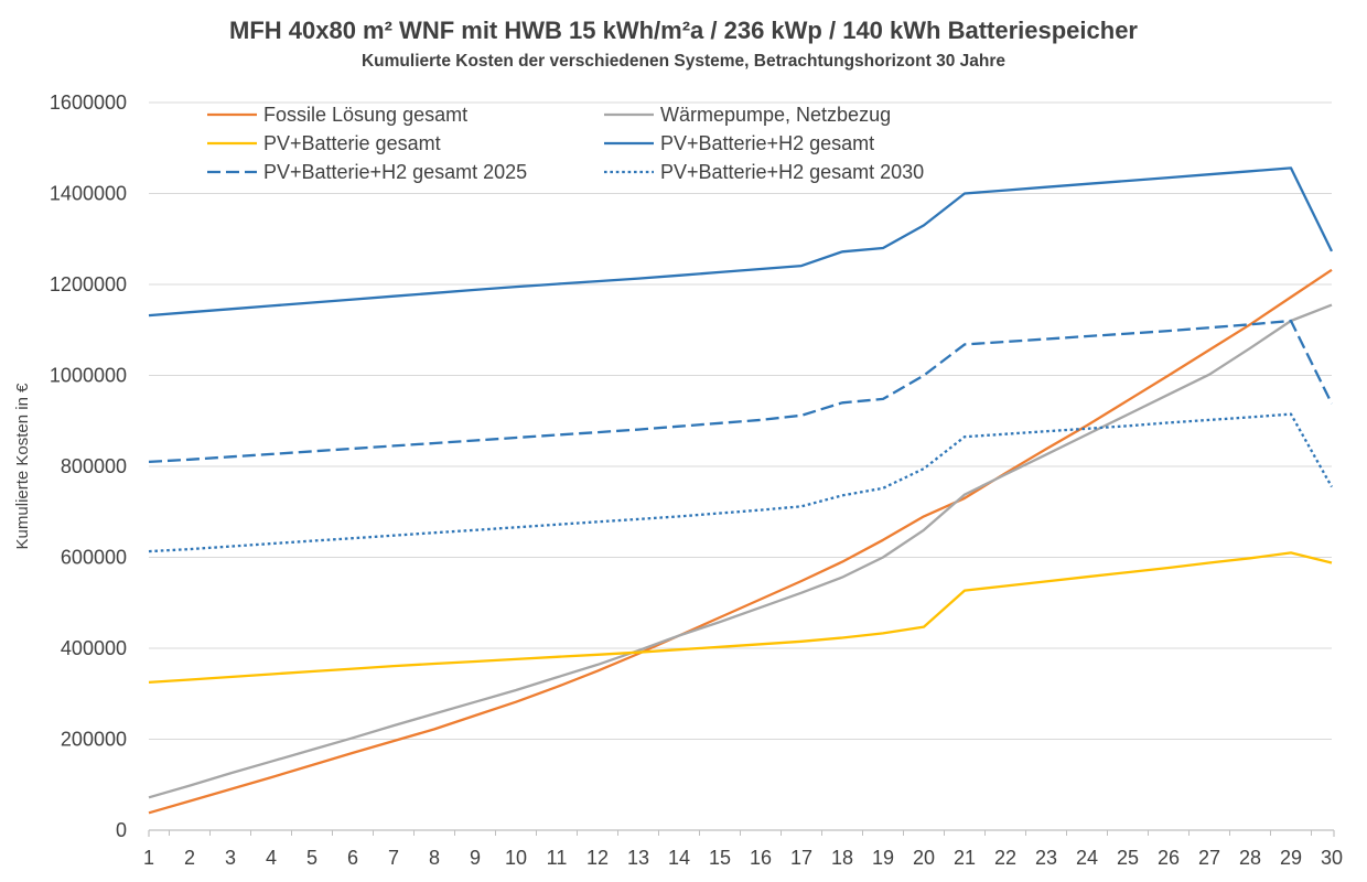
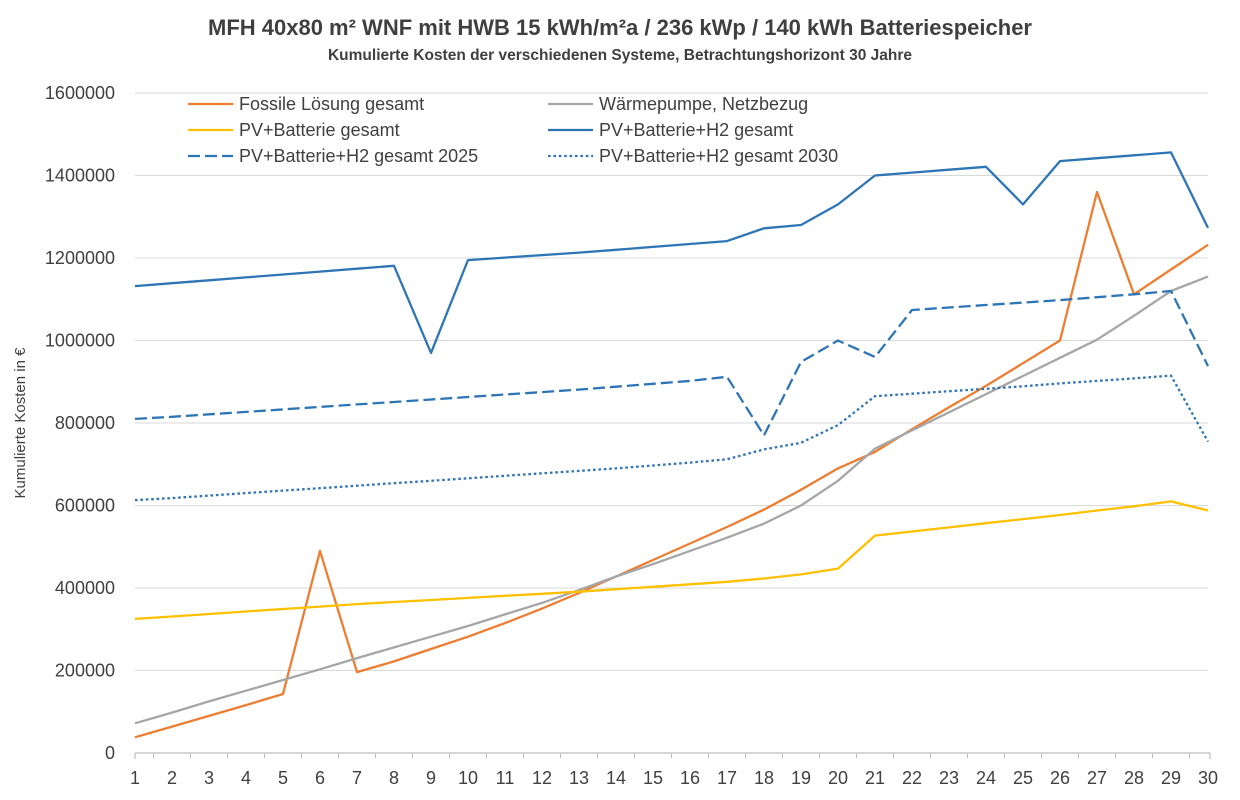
Fossile Lösung gesamt/6: 170000 -> 490000
PV+Batterie+H2 gesamt/9: 1190000 -> 970000
PV+Batterie+H2 gesamt 2025/18: 940000 -> 770000
PV+Batterie+H2 gesamt 2025/21: 1070000 -> 960000
PV+Batterie+H2 gesamt/25: 1430000 -> 1330000
Fossile Lösung gesamt/27: 1060000 -> 1360000
